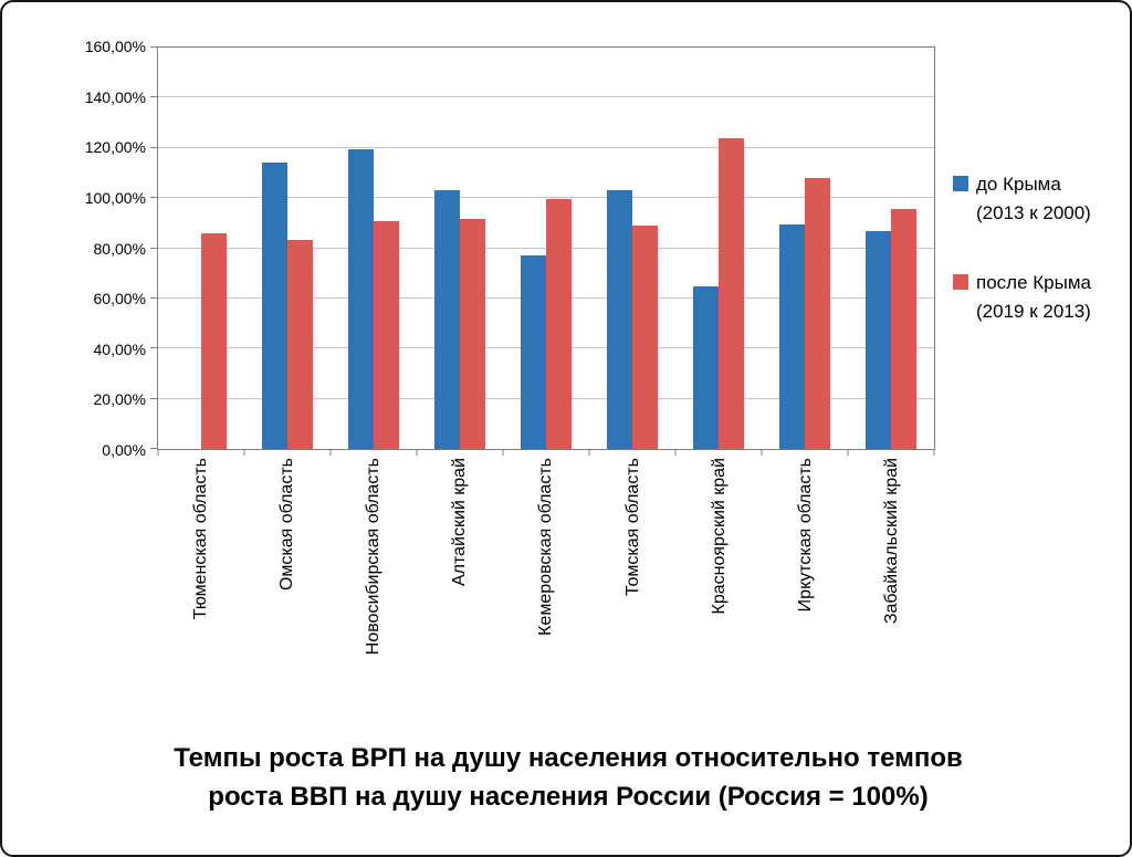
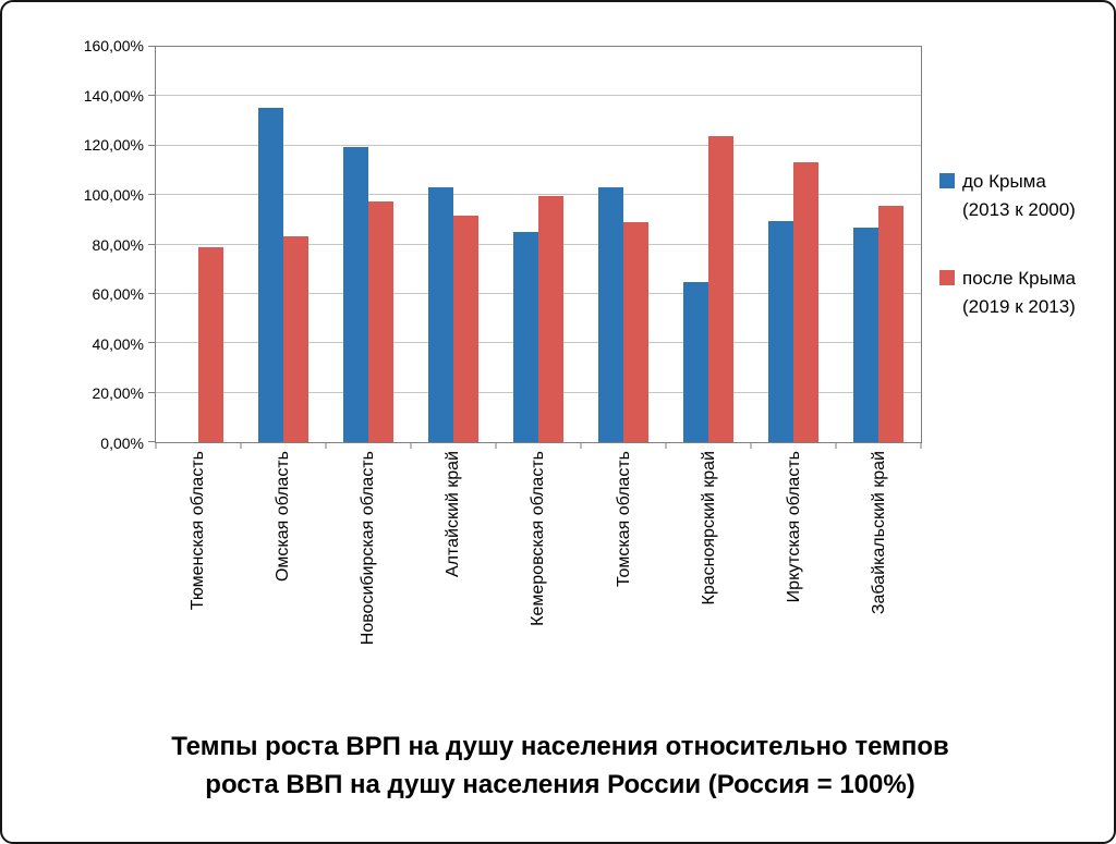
после Крыма (2019 к 2013)/Тюменская область: 86% -> 79%
до Крыма (2013 к 2000)/Омская область: 114% -> 136%
после Крыма (2019 к 2013)/Новосибирская область: 91% -> 98%
до Крыма (2013 к 2000)/Кемеровская область: 77% -> 85%
после Крыма (2019 к 2013)/Иркутская область: 108% -> 114%
